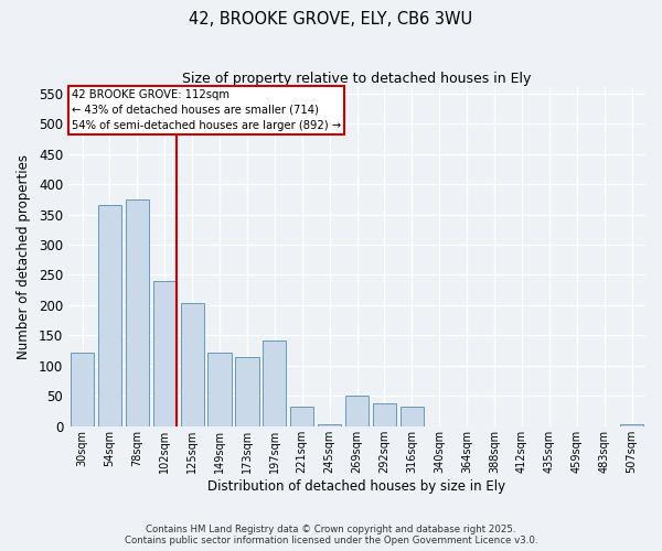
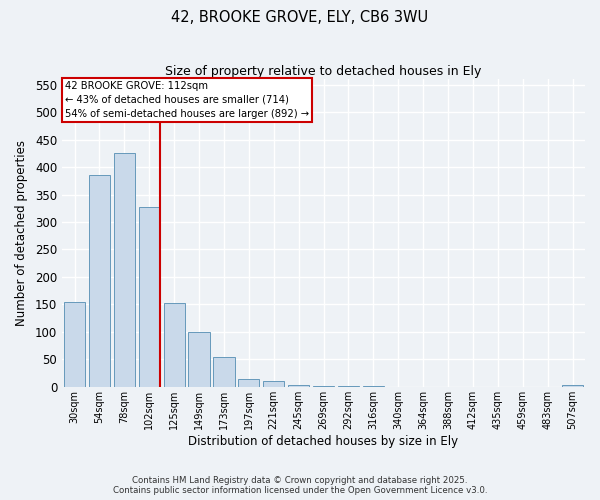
30sqm: 122 -> 155
54sqm: 366 -> 385
78sqm: 374 -> 425
102sqm: 240 -> 328
125sqm: 204 -> 152
149sqm: 122 -> 100
173sqm: 114 -> 55
197sqm: 142 -> 15
221sqm: 32 -> 10
269sqm: 50 -> 2
292sqm: 38 -> 1
316sqm: 32 -> 1
